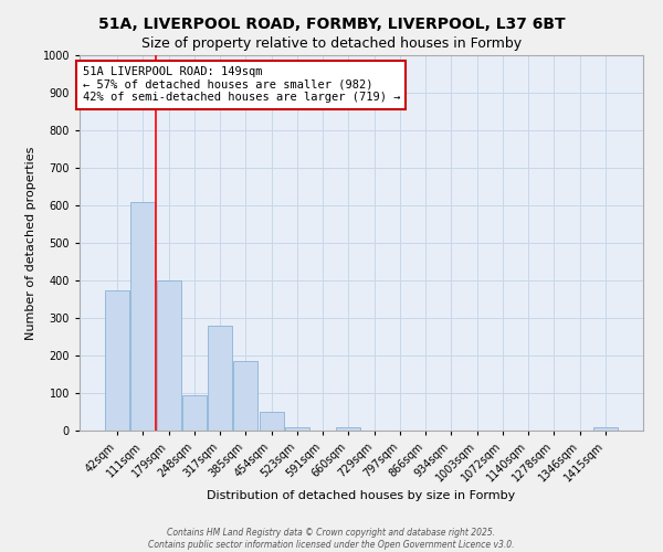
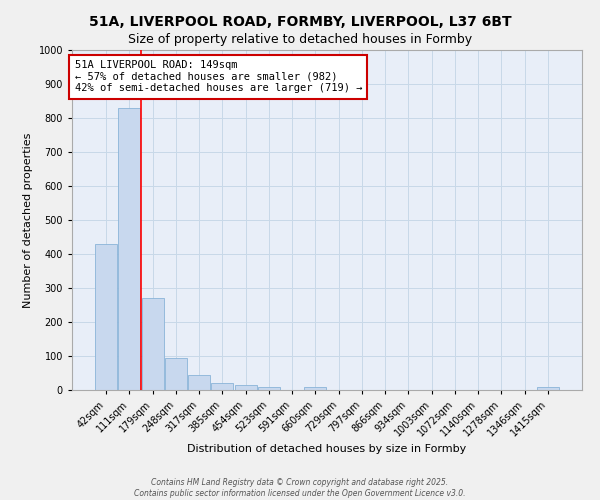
42sqm: 375 -> 430
111sqm: 610 -> 830
179sqm: 400 -> 270
317sqm: 280 -> 45
385sqm: 185 -> 20
454sqm: 50 -> 15
